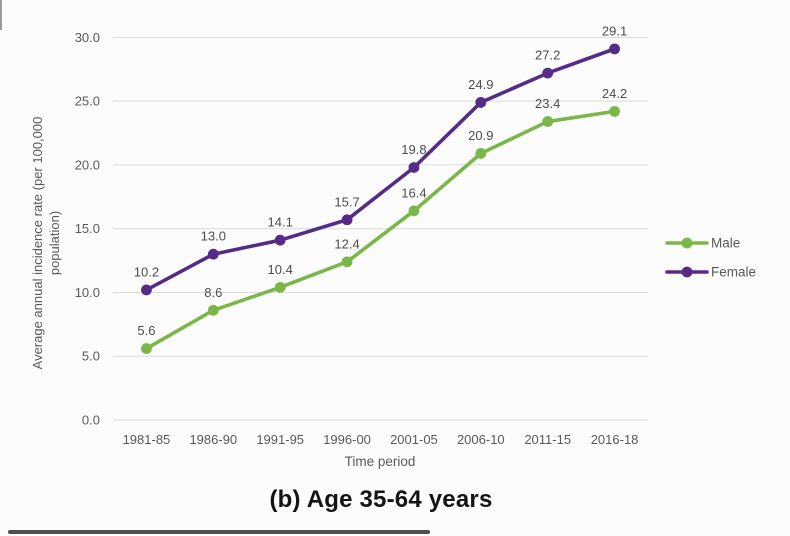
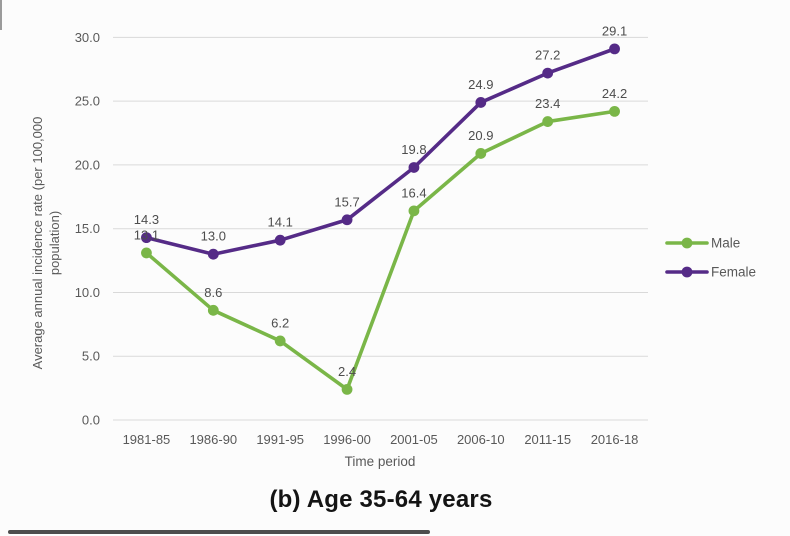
Male/1981-85: 5.6 -> 13.1
Female/1981-85: 10.2 -> 14.3
Male/1991-95: 10.4 -> 6.2
Male/1996-00: 12.4 -> 2.4
